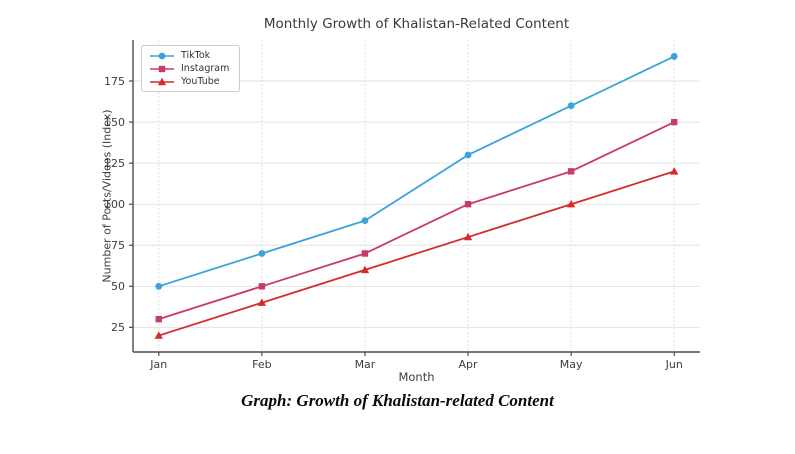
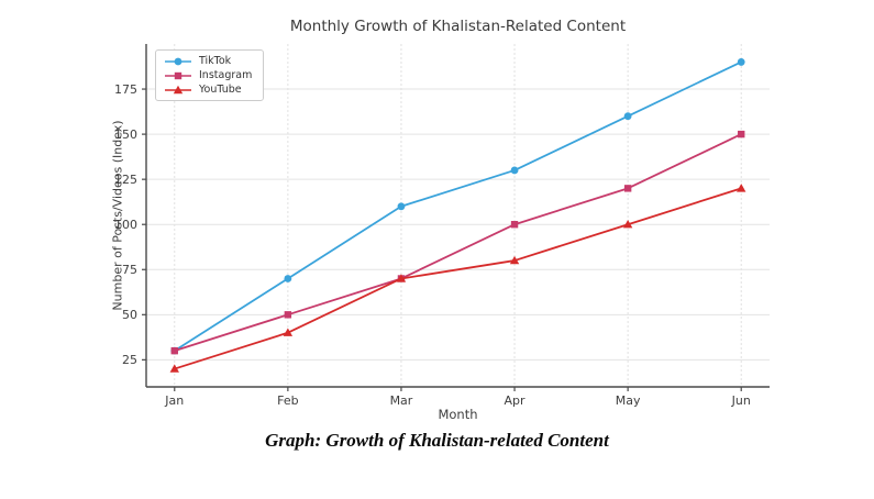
TikTok/Jan: 50 -> 30
TikTok/Mar: 90 -> 110
YouTube/Mar: 60 -> 70
